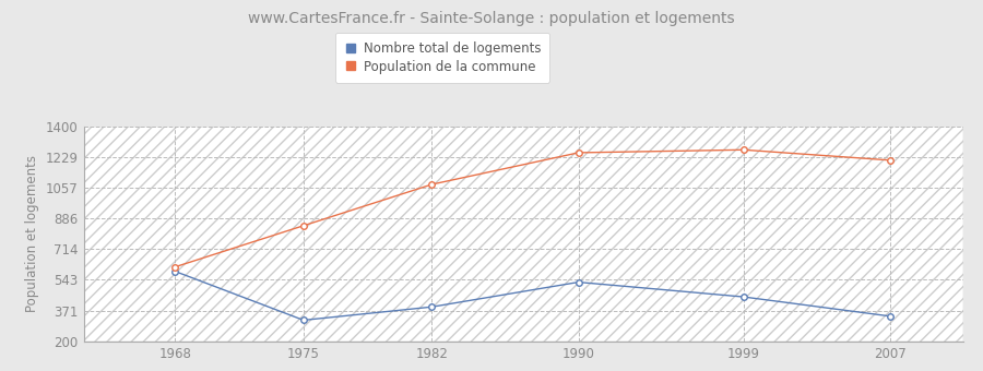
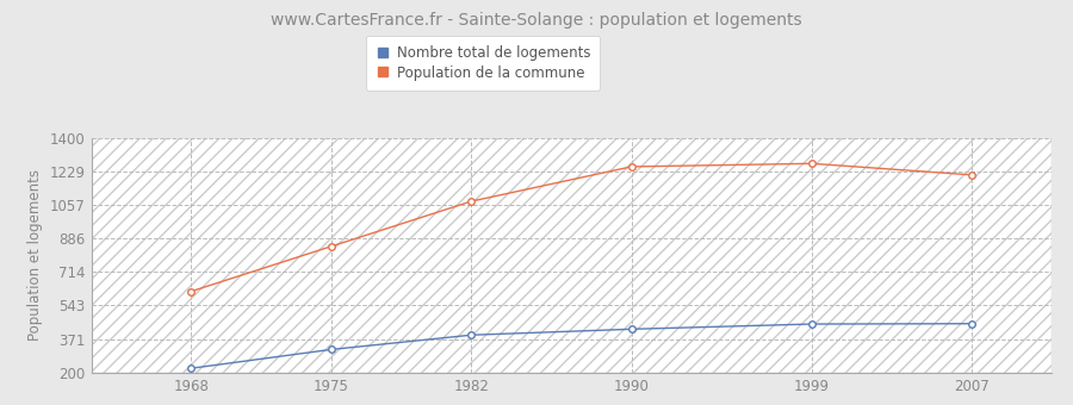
Nombre total de logements/1968: 590 -> 220
Nombre total de logements/1990: 530 -> 420
Nombre total de logements/2007: 340 -> 450
